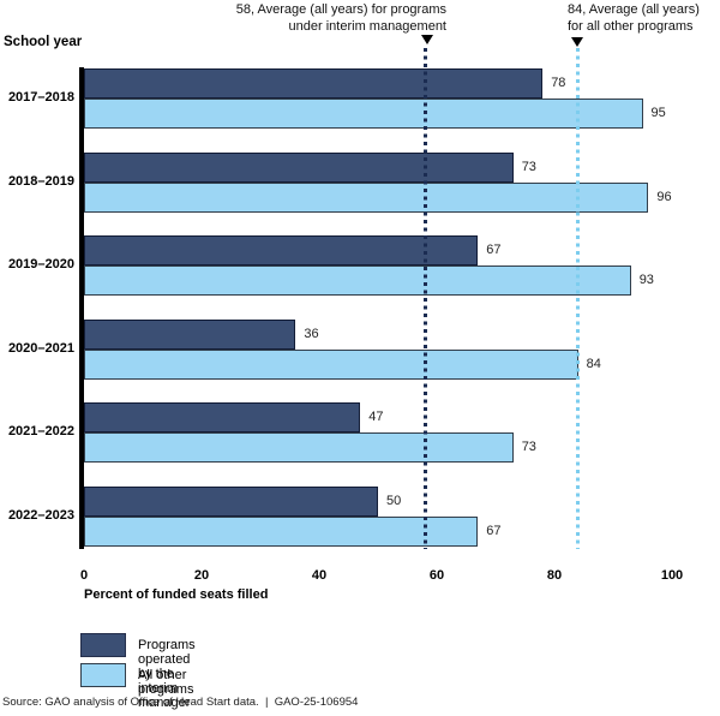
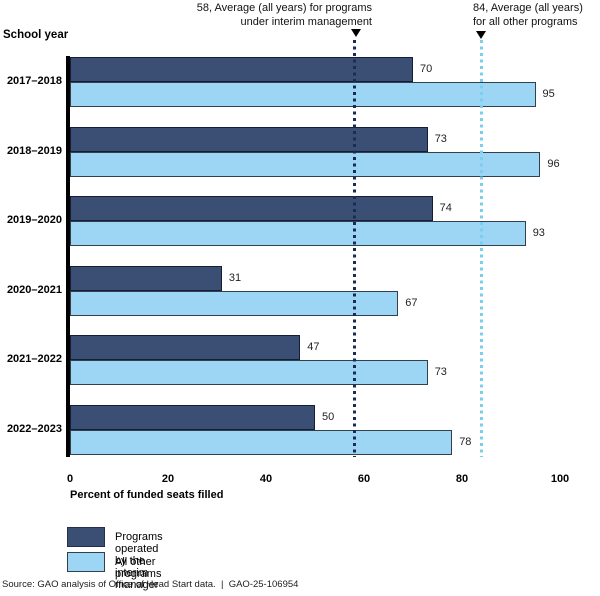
Programs operated by the interim manager/2017–2018: 78 -> 70
Programs operated by the interim manager/2019–2020: 67 -> 74
Programs operated by the interim manager/2020–2021: 36 -> 31
All other programs/2020–2021: 84 -> 67
All other programs/2022–2023: 67 -> 78
